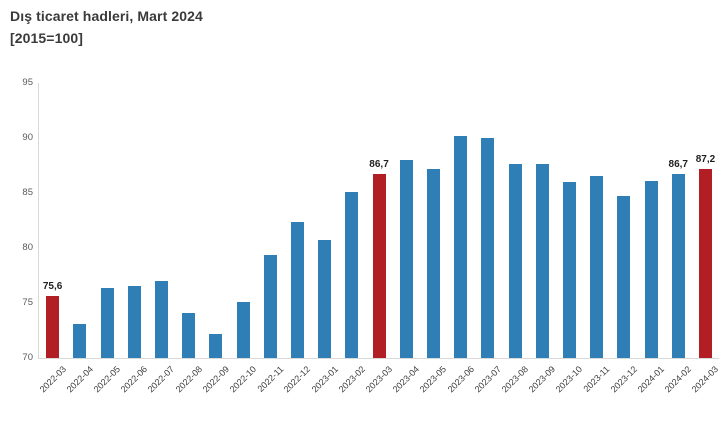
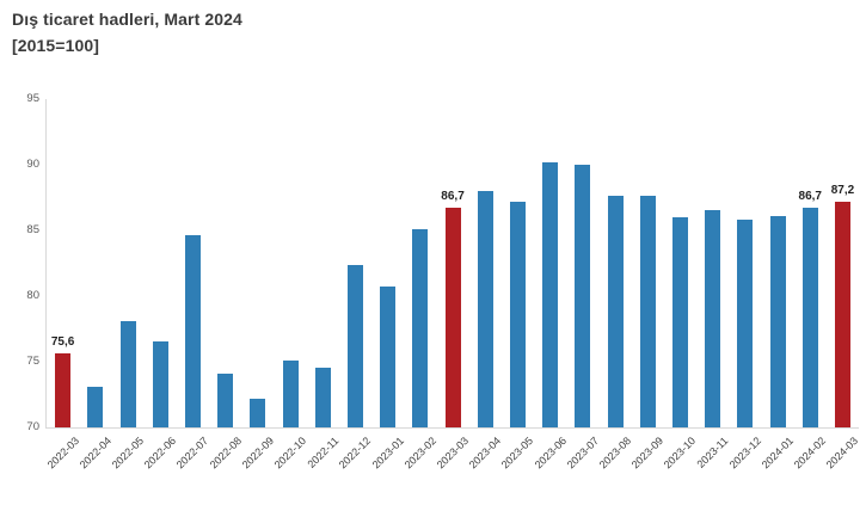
2022-05: 76.4 -> 78.1
2022-07: 77.0 -> 84.6
2022-11: 79.4 -> 74.5
2023-12: 84.7 -> 85.8
